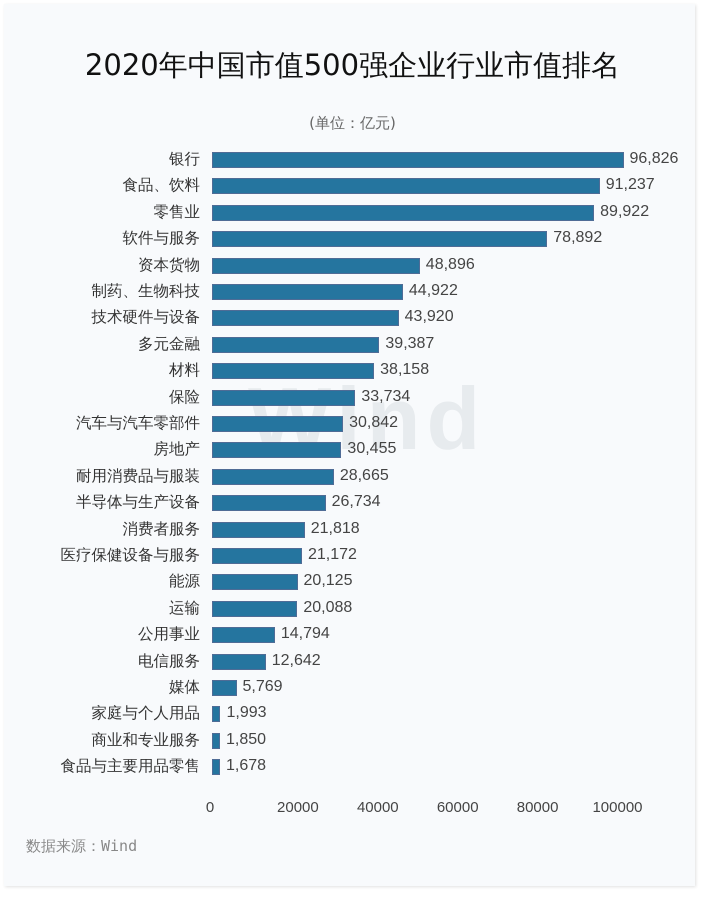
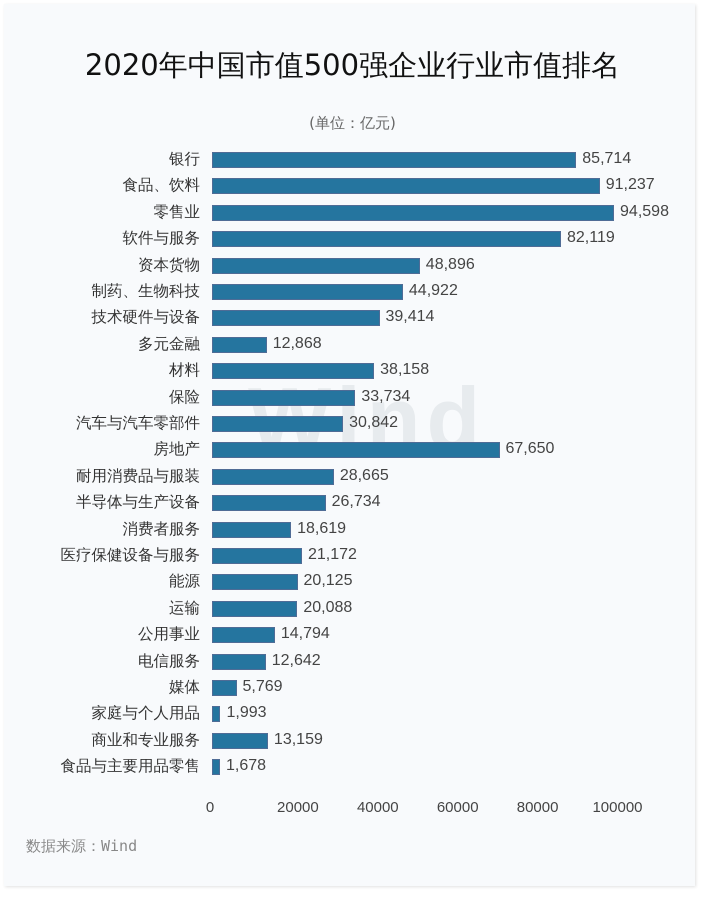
银行: 96,826 -> 85,714
零售业: 89,922 -> 94,598
软件与服务: 78,892 -> 82,119
技术硬件与设备: 43,920 -> 39,414
多元金融: 39,387 -> 12,868
房地产: 30,455 -> 67,650
消费者服务: 21,818 -> 18,619
商业和专业服务: 1,850 -> 13,159
